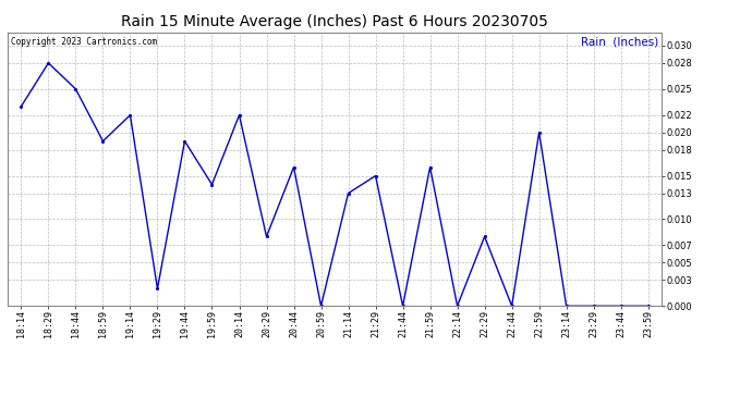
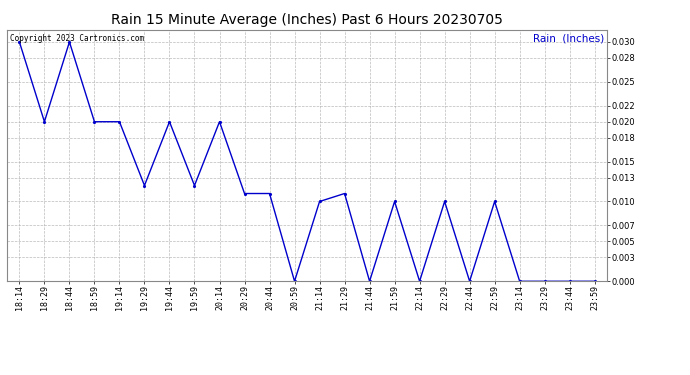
18:14: 0.023 -> 0.030
18:29: 0.028 -> 0.020
18:44: 0.025 -> 0.030
18:59: 0.019 -> 0.020
19:14: 0.022 -> 0.020
19:29: 0.002 -> 0.012
19:44: 0.019 -> 0.020
19:59: 0.014 -> 0.012
20:14: 0.022 -> 0.020
20:29: 0.008 -> 0.011
20:44: 0.016 -> 0.011
21:14: 0.013 -> 0.010
21:29: 0.015 -> 0.011
21:59: 0.016 -> 0.010
22:29: 0.008 -> 0.010
22:59: 0.020 -> 0.010
